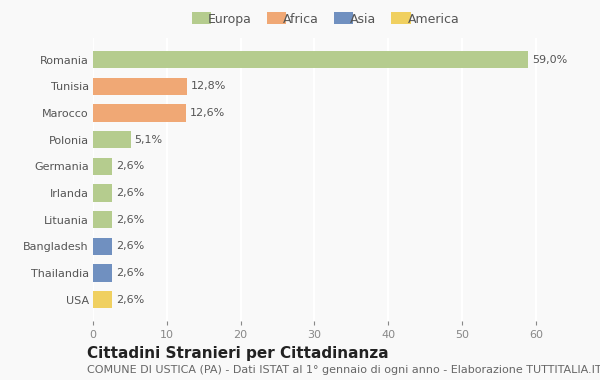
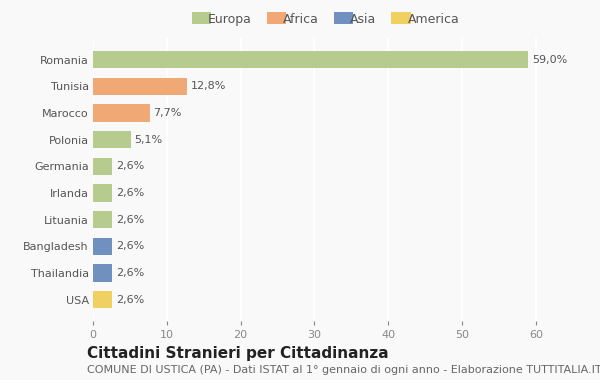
Marocco: 12,6% -> 7,7%
